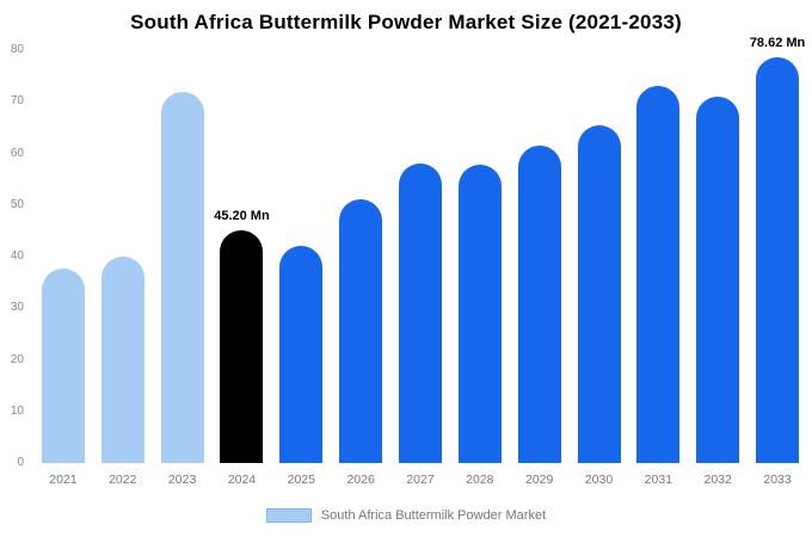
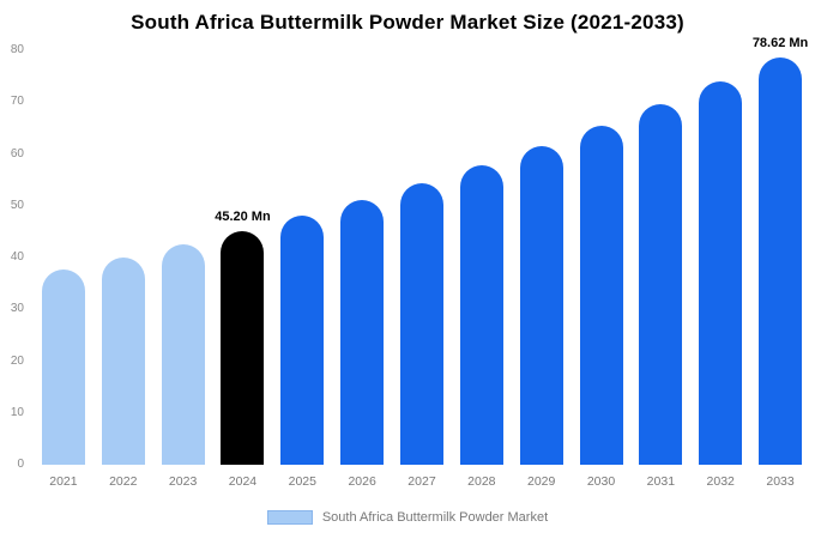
2023: 72 -> 42
2025: 42 -> 48
2027: 58 -> 54
2031: 73 -> 70
2032: 71 -> 74
